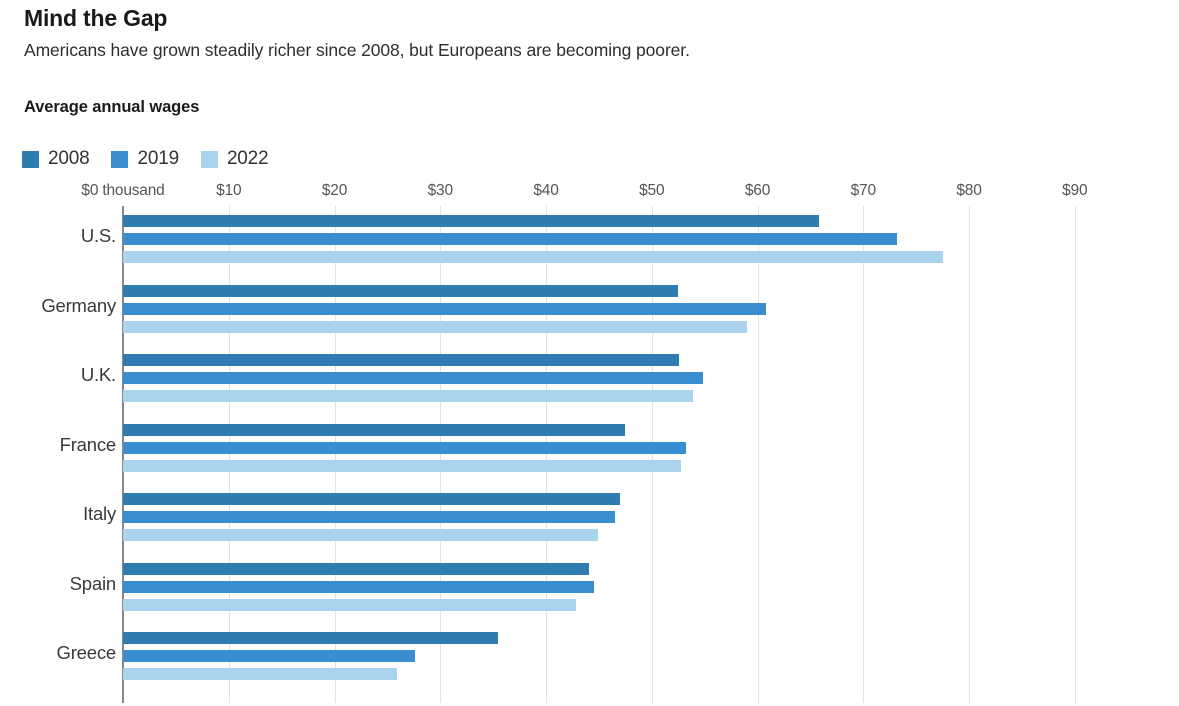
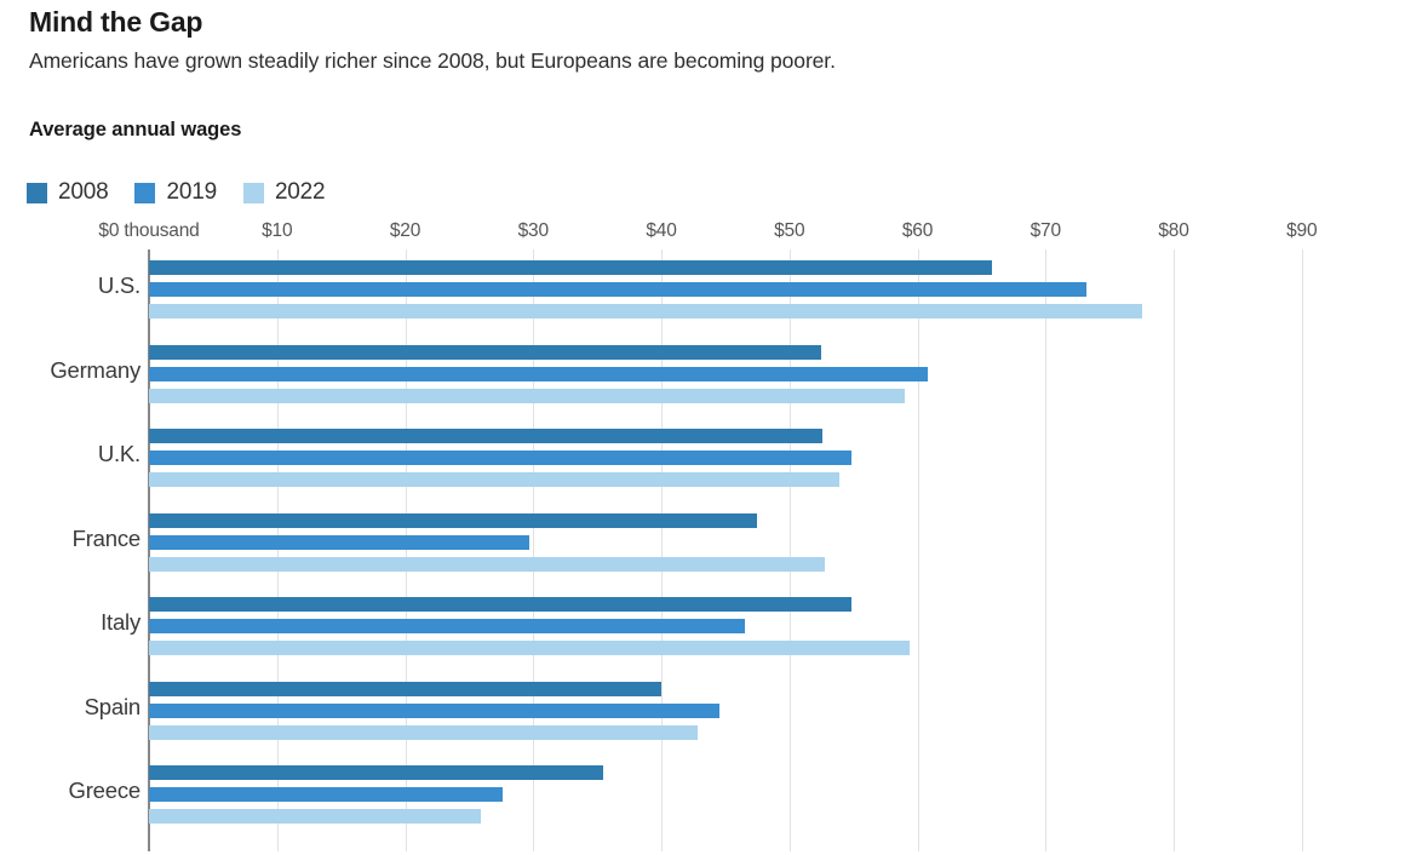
2019/France: $53.2 -> $29.7
2008/Italy: $47.0 -> $54.8
2022/Italy: $44.9 -> $59.4
2008/Spain: $44.1 -> $40.0
